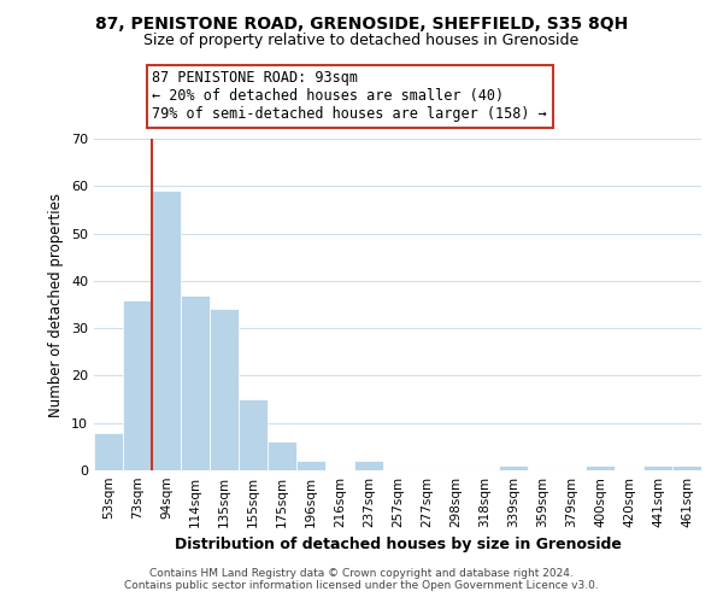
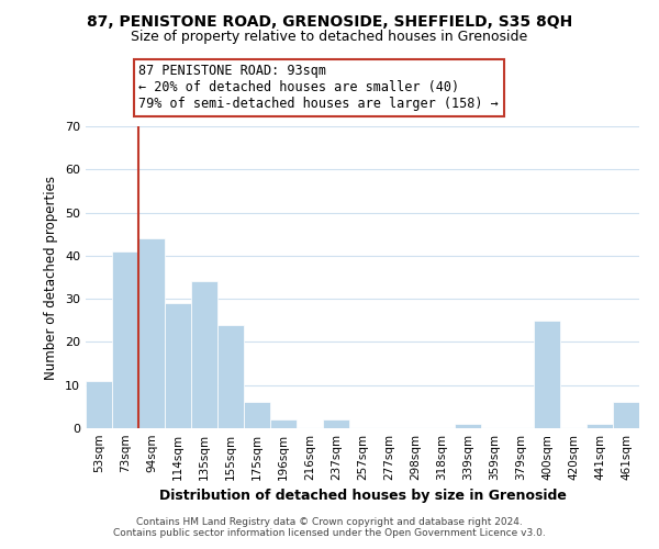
53sqm: 8 -> 11
73sqm: 36 -> 41
94sqm: 59 -> 44
114sqm: 37 -> 29
155sqm: 15 -> 24
400sqm: 1 -> 25
461sqm: 1 -> 6
